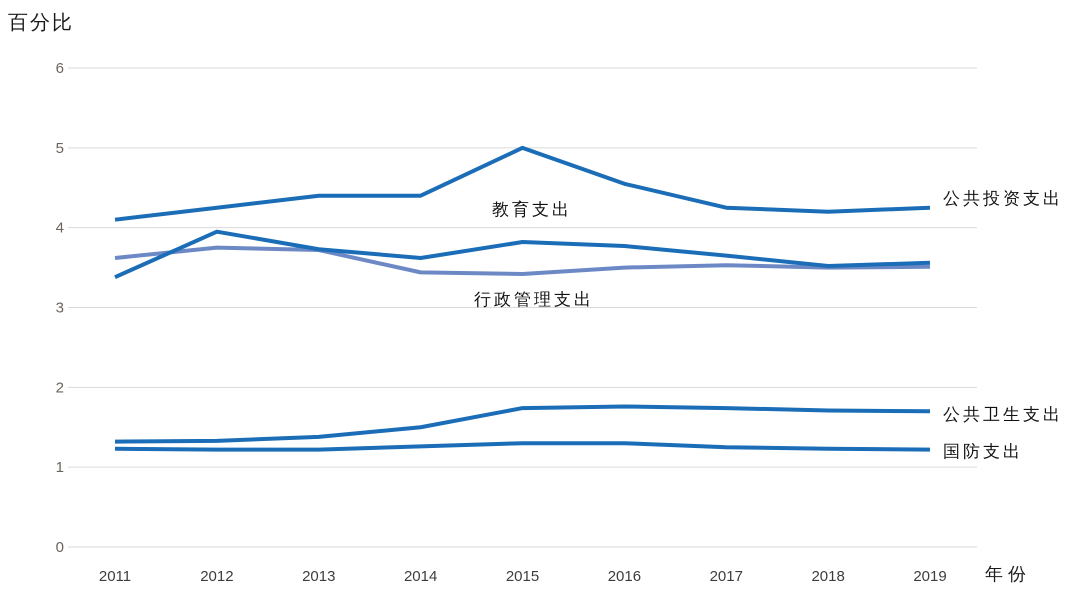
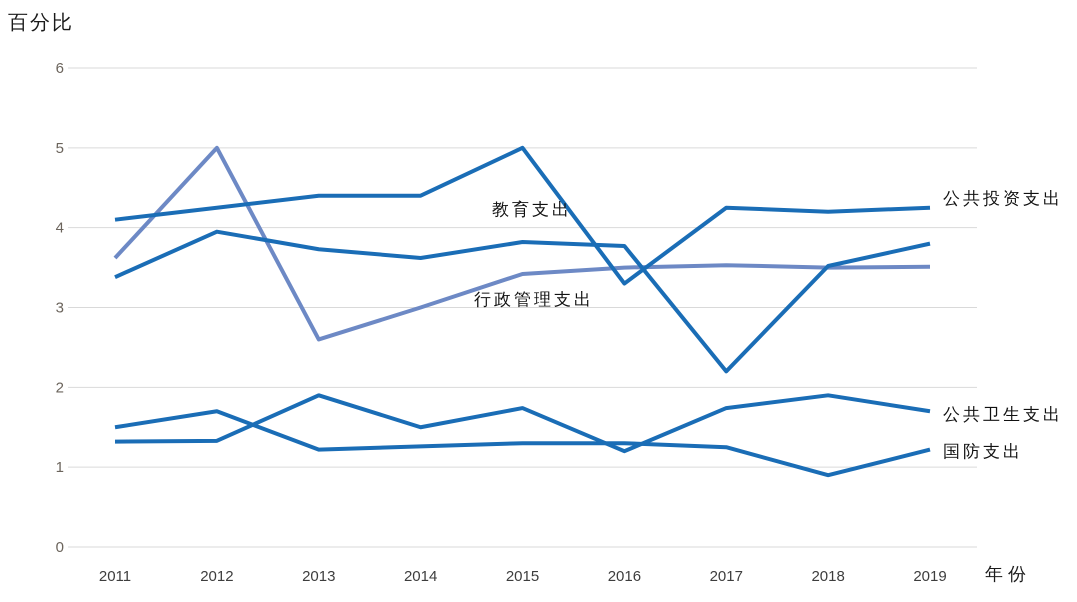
国防支出/2011: 1.2 -> 1.5
行政管理支出/2012: 3.8 -> 5.0
国防支出/2012: 1.2 -> 1.7
行政管理支出/2013: 3.7 -> 2.6
公共卫生支出/2013: 1.4 -> 1.9
行政管理支出/2014: 3.4 -> 3.0
公共投资支出/2016: 4.5 -> 3.3
公共卫生支出/2016: 1.8 -> 1.2
教育支出/2017: 3.6 -> 2.2
公共卫生支出/2018: 1.7 -> 1.9
国防支出/2018: 1.2 -> 0.9
教育支出/2019: 3.6 -> 3.8
